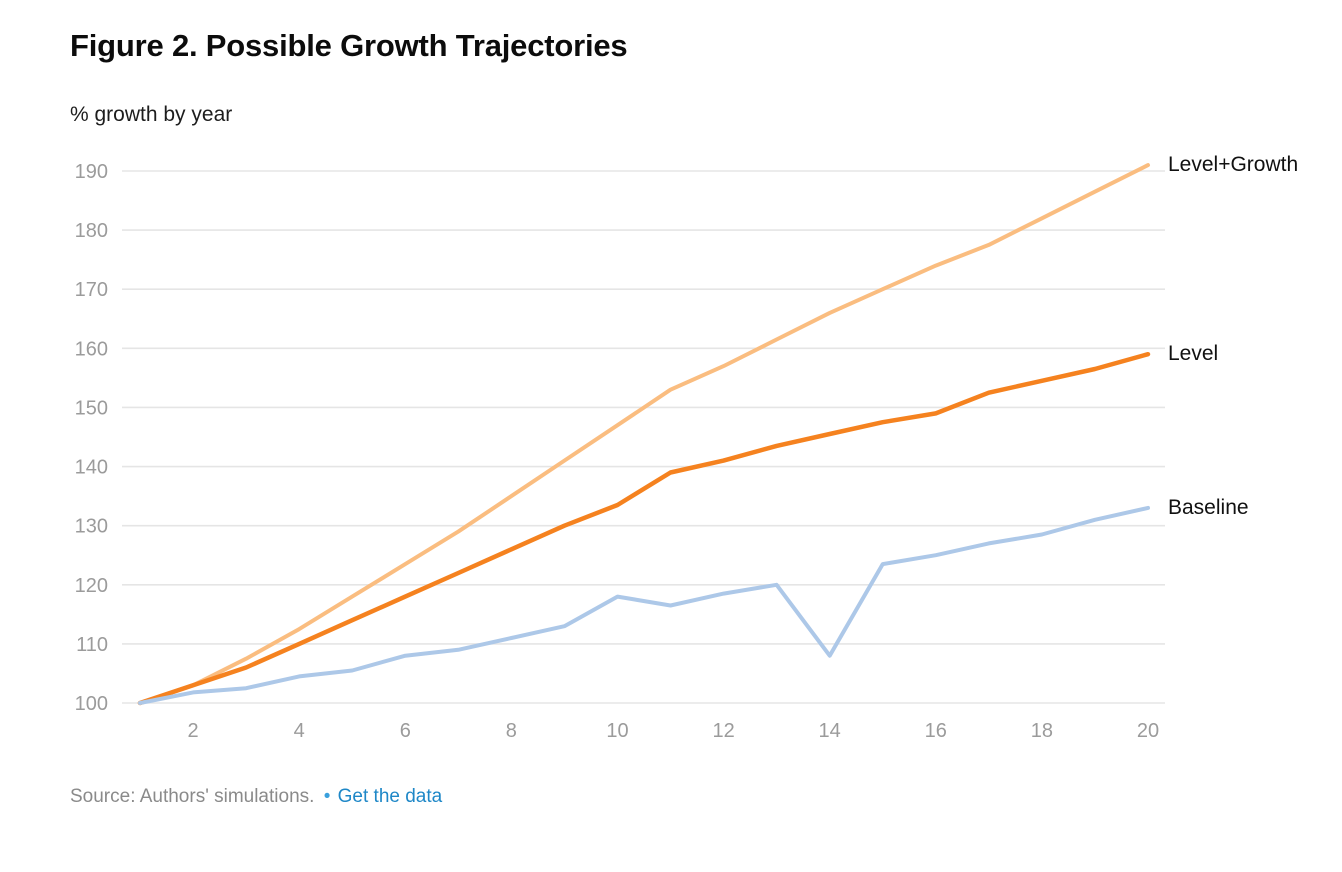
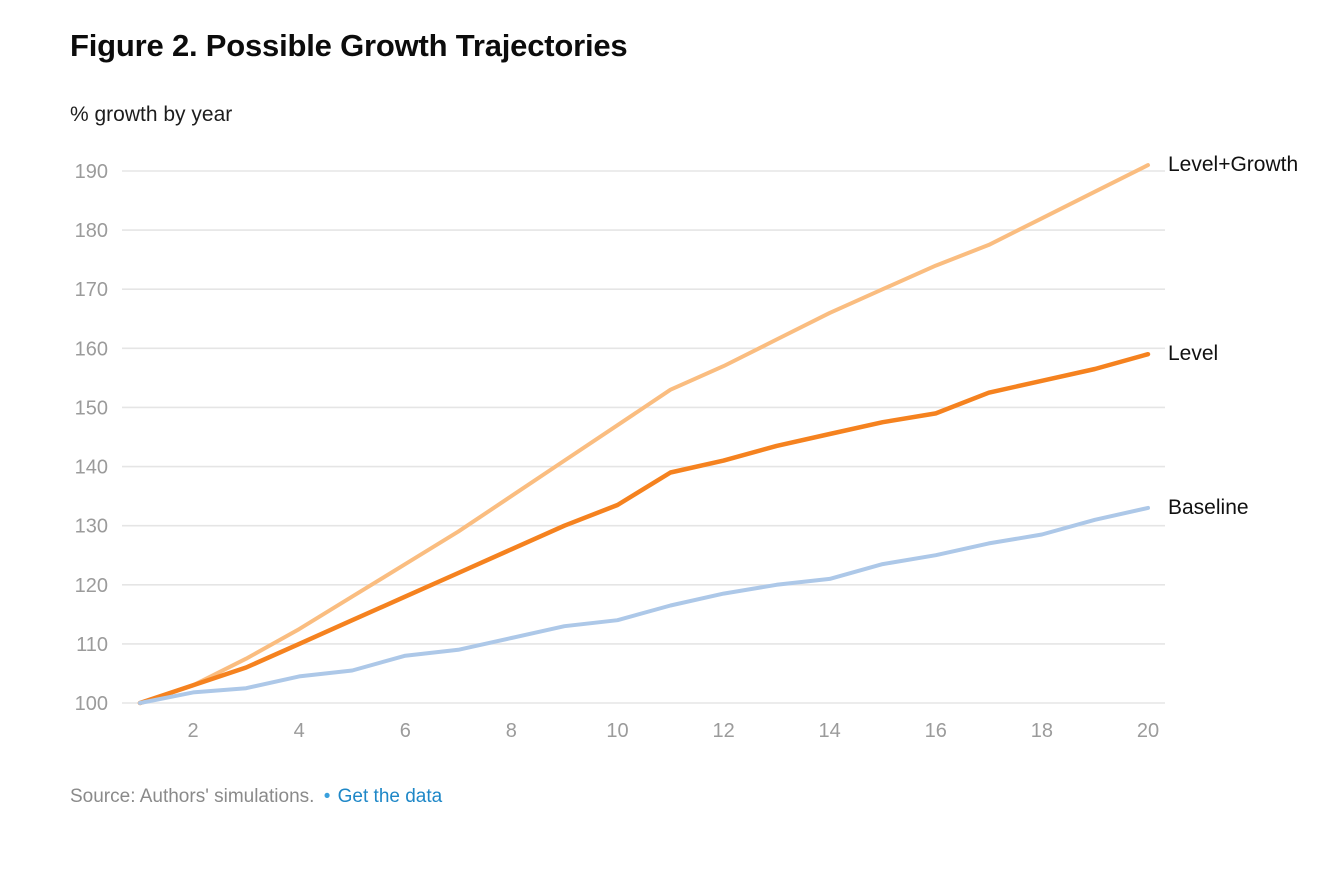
Baseline/10: 118 -> 114
Baseline/14: 108 -> 121
